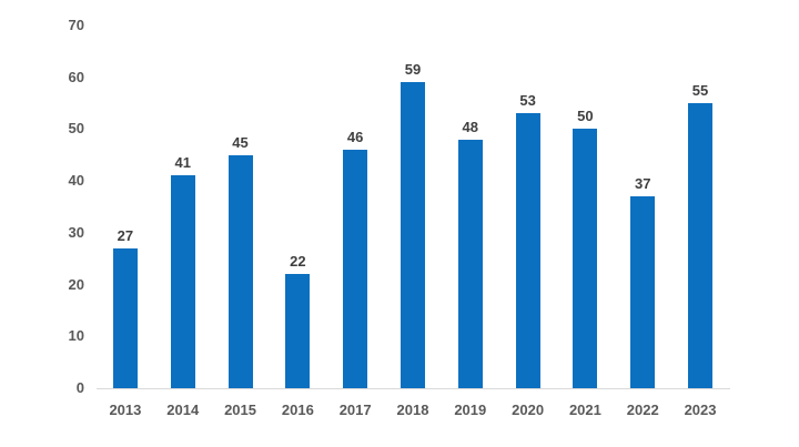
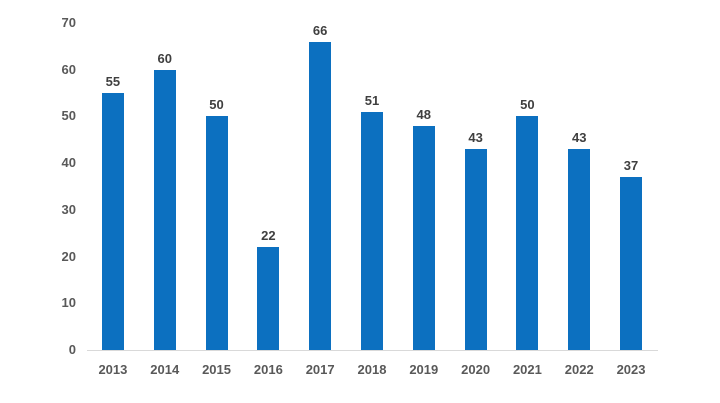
2013: 27 -> 55
2014: 41 -> 60
2015: 45 -> 50
2017: 46 -> 66
2018: 59 -> 51
2020: 53 -> 43
2022: 37 -> 43
2023: 55 -> 37
